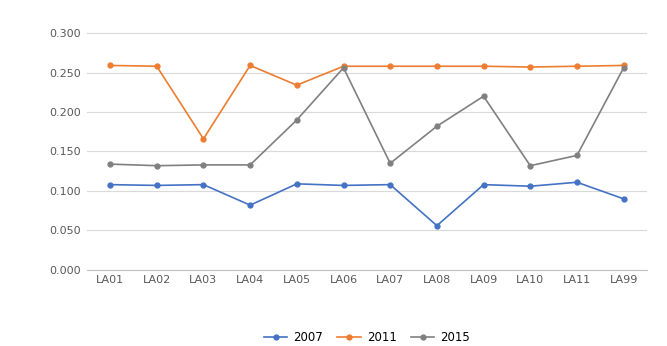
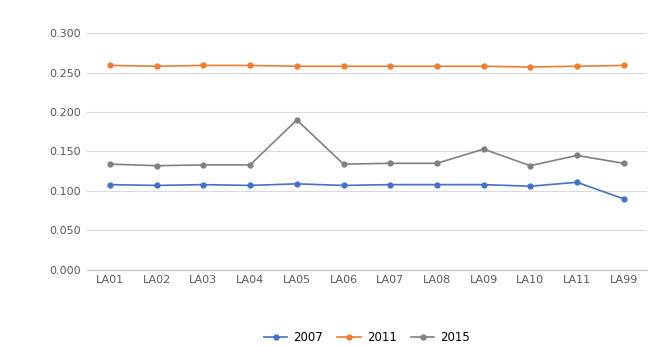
2011/LA03: 0.166 -> 0.259
2007/LA04: 0.082 -> 0.107
2011/LA05: 0.234 -> 0.258
2015/LA06: 0.256 -> 0.134
2007/LA08: 0.056 -> 0.108
2015/LA08: 0.182 -> 0.135
2015/LA09: 0.220 -> 0.153
2015/LA99: 0.256 -> 0.135
